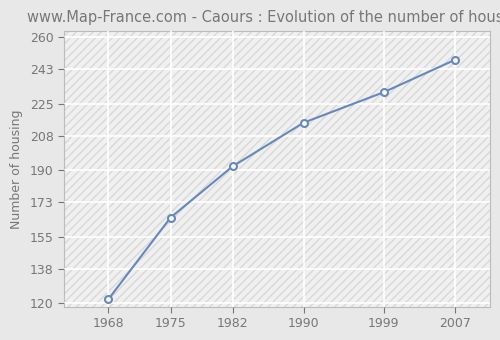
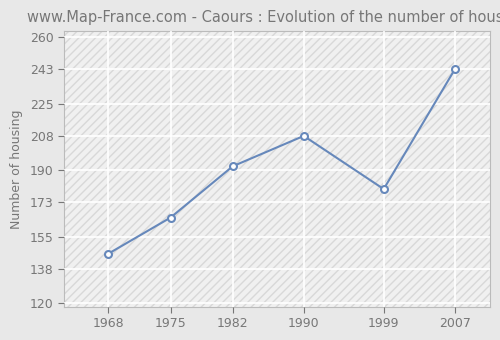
1968: 122 -> 146
1990: 215 -> 208
1999: 231 -> 180
2007: 248 -> 243
